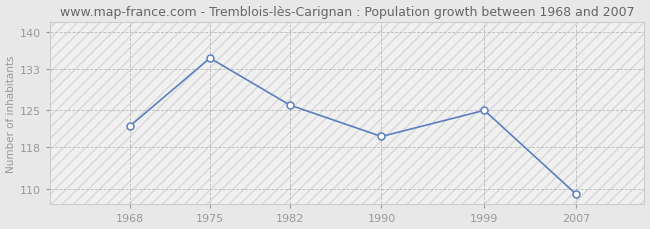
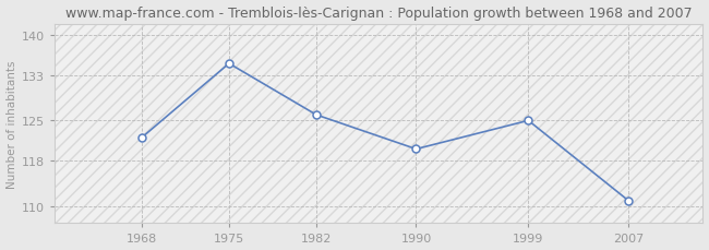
2007: 109 -> 111
